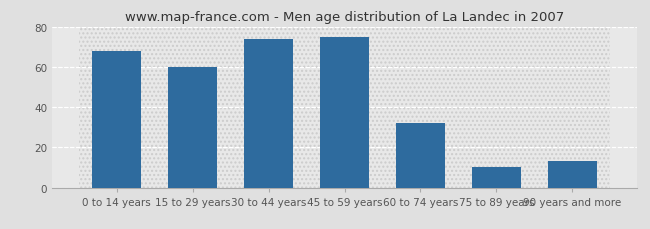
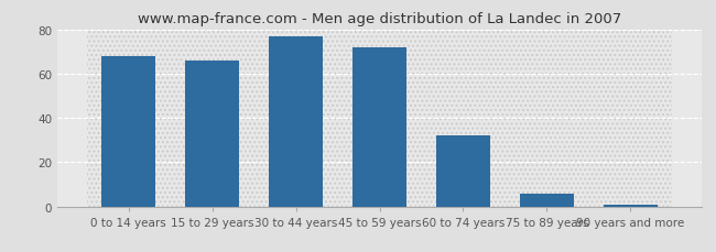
15 to 29 years: 60 -> 66
30 to 44 years: 74 -> 77
45 to 59 years: 75 -> 72
75 to 89 years: 10 -> 6
90 years and more: 13 -> 1
